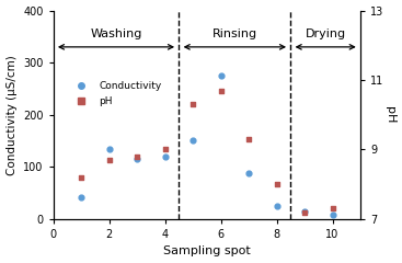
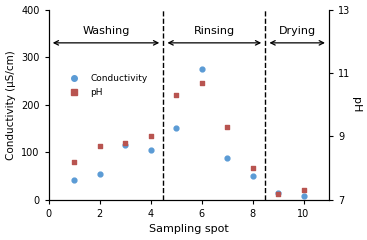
Conductivity/2: 135 -> 55
Conductivity/4: 120 -> 105
Conductivity/8: 25 -> 50
